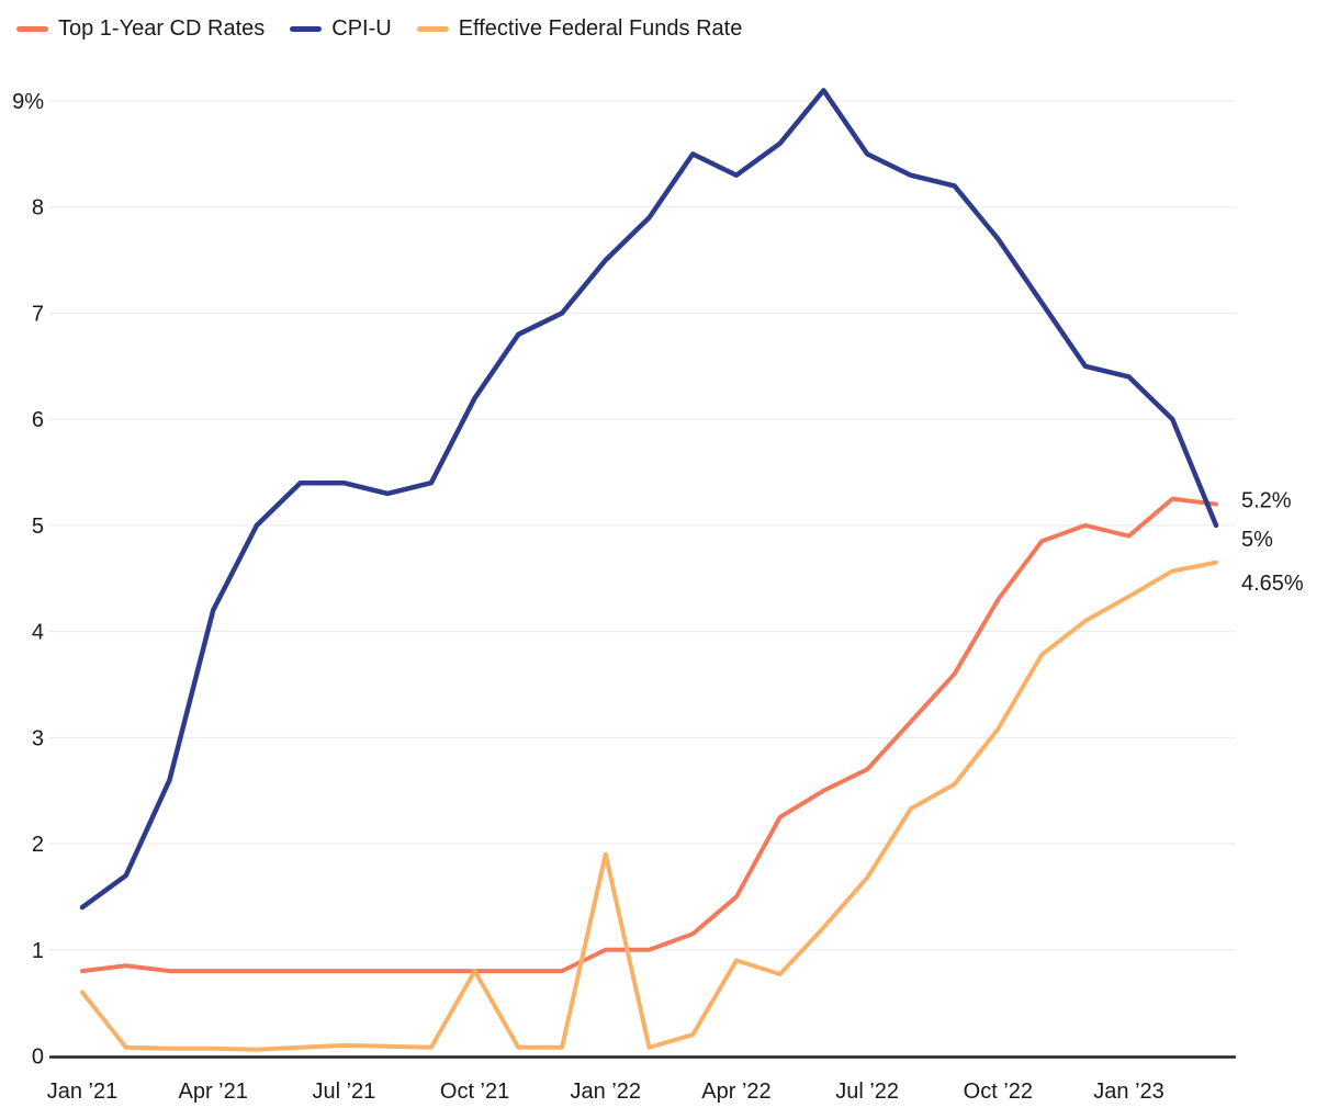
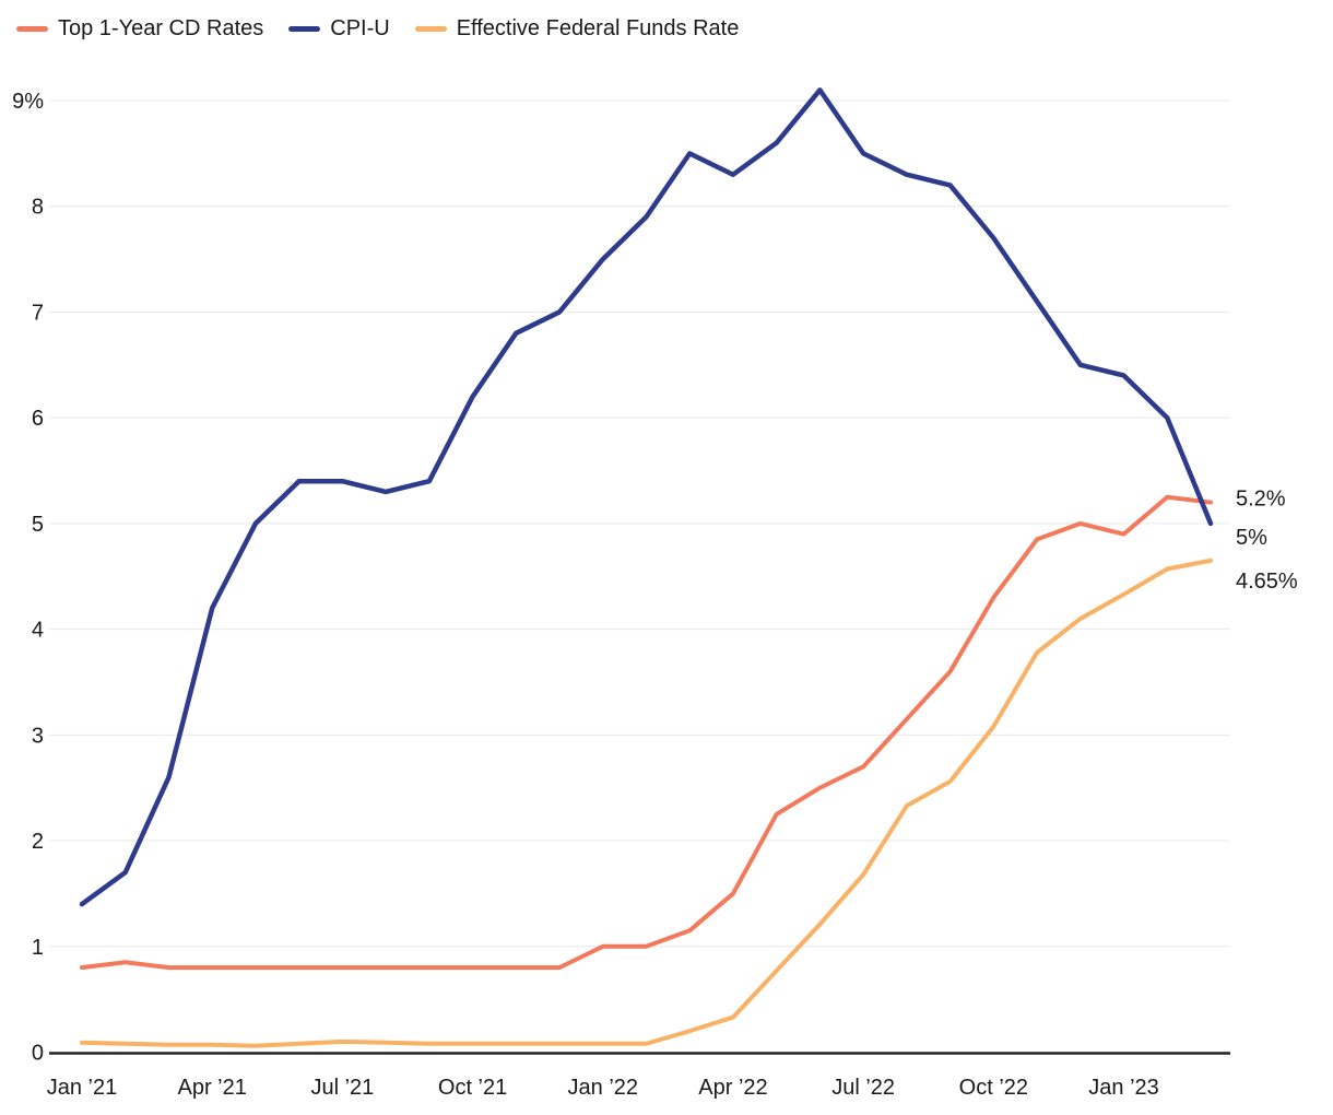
Effective Federal Funds Rate/Jan ’21: 0.6% -> 0.1%
Effective Federal Funds Rate/Oct ’21: 0.8% -> 0.1%
Effective Federal Funds Rate/Jan ’22: 1.9% -> 0.1%
Effective Federal Funds Rate/Apr ’22: 0.9% -> 0.3%
